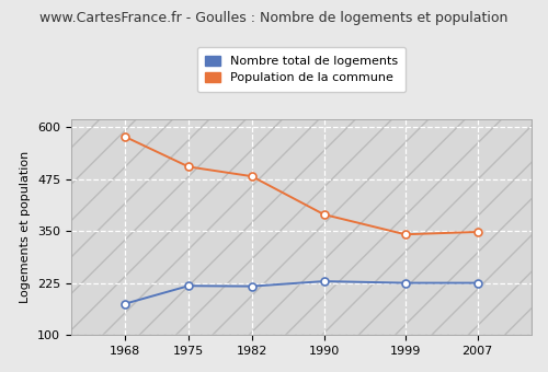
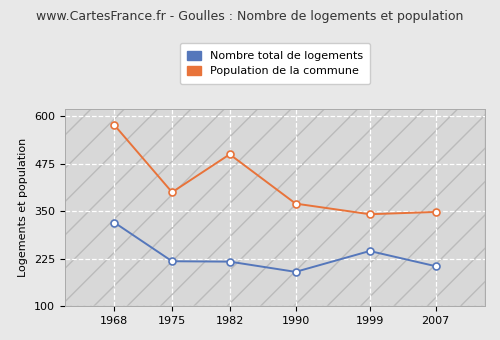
Nombre total de logements/1968: 175 -> 320
Population de la commune/1975: 505 -> 400
Population de la commune/1982: 482 -> 500
Nombre total de logements/1990: 229 -> 190
Population de la commune/1990: 390 -> 370
Nombre total de logements/1999: 225 -> 245
Nombre total de logements/2007: 225 -> 205
